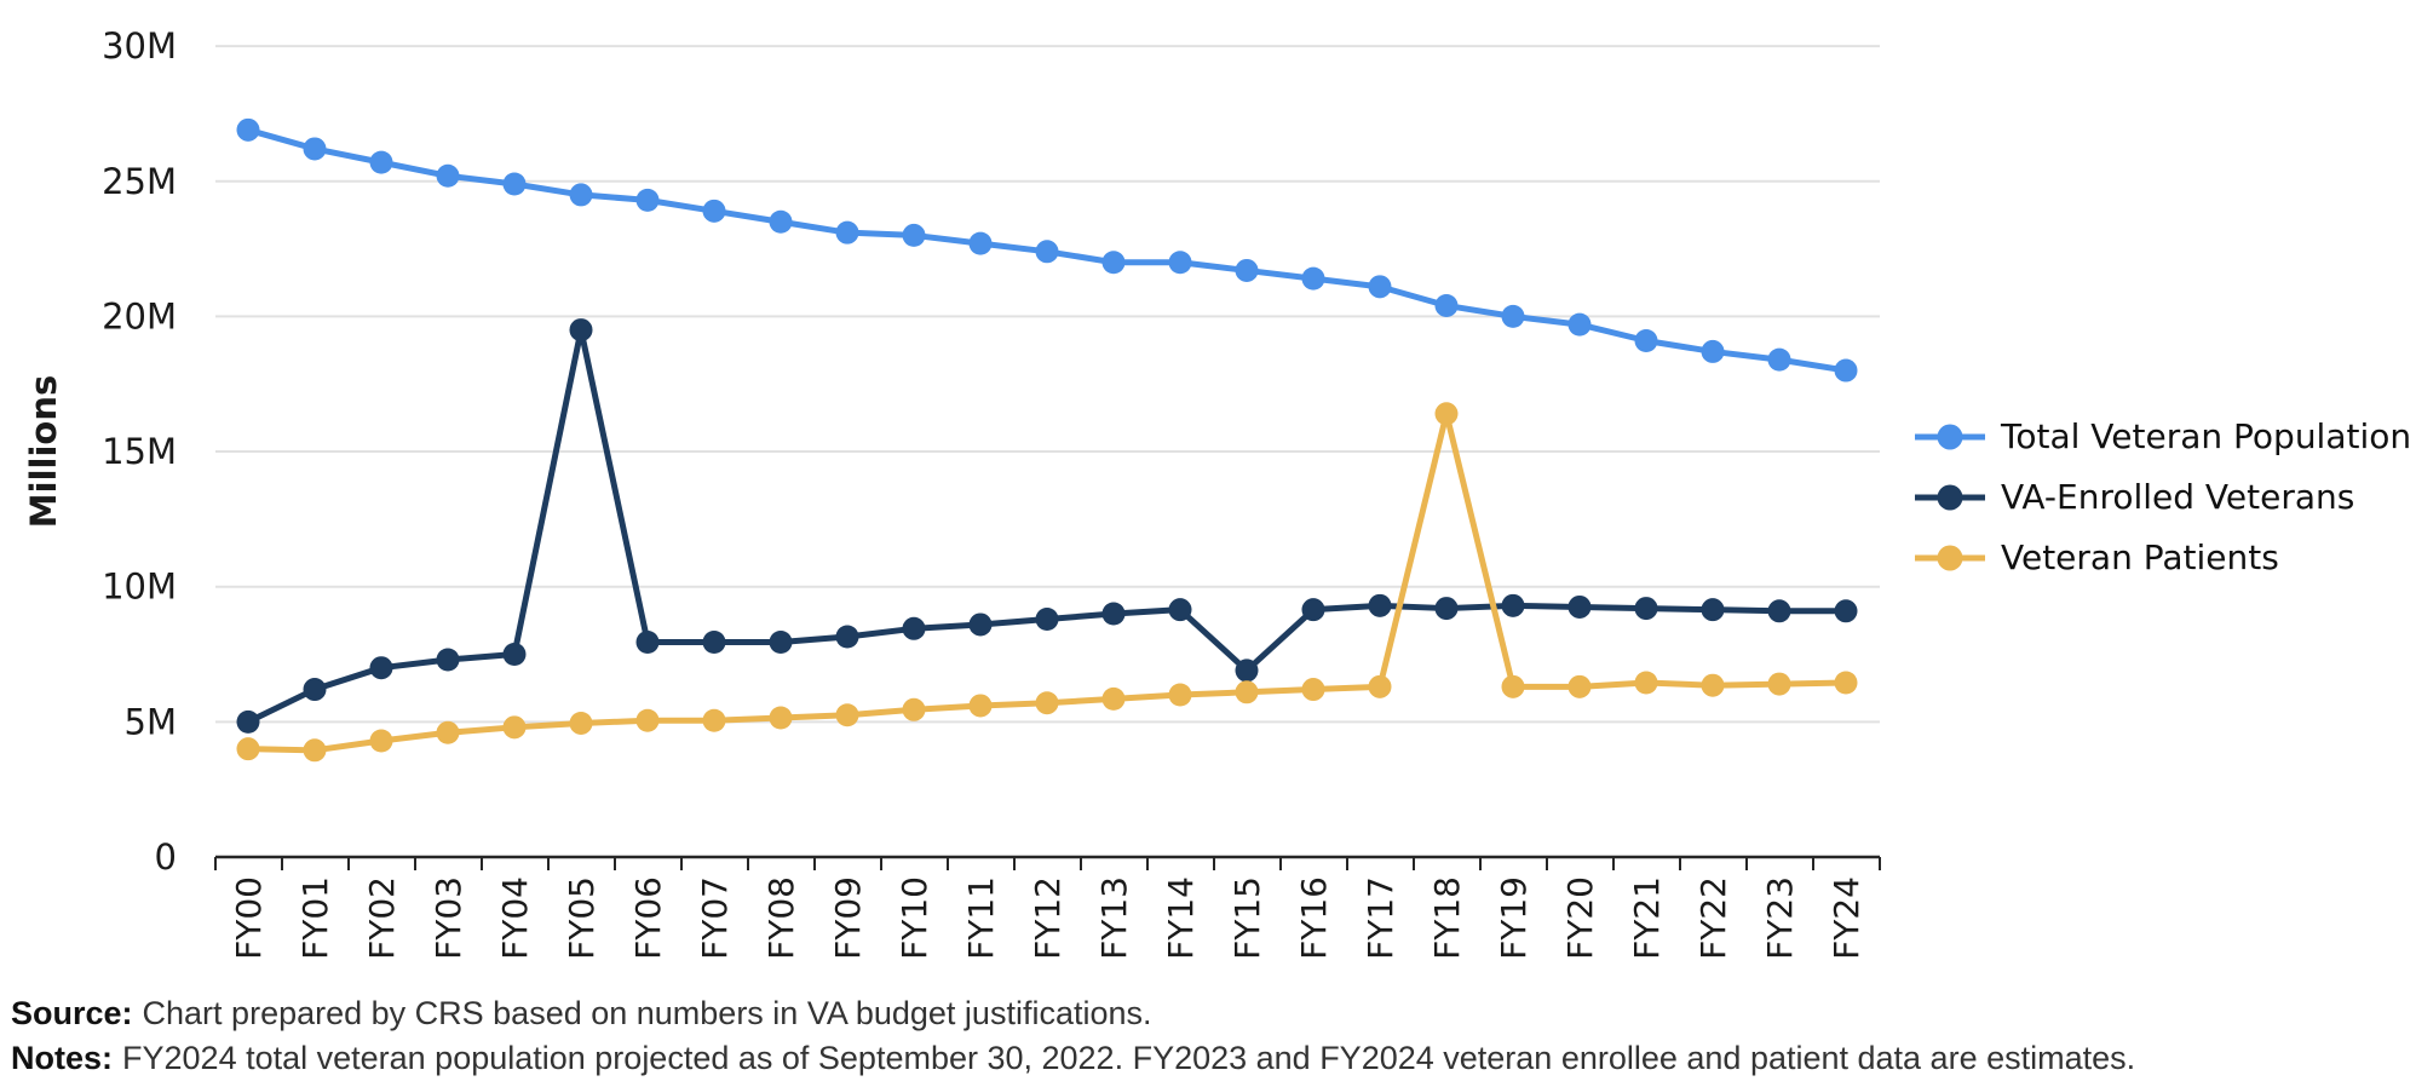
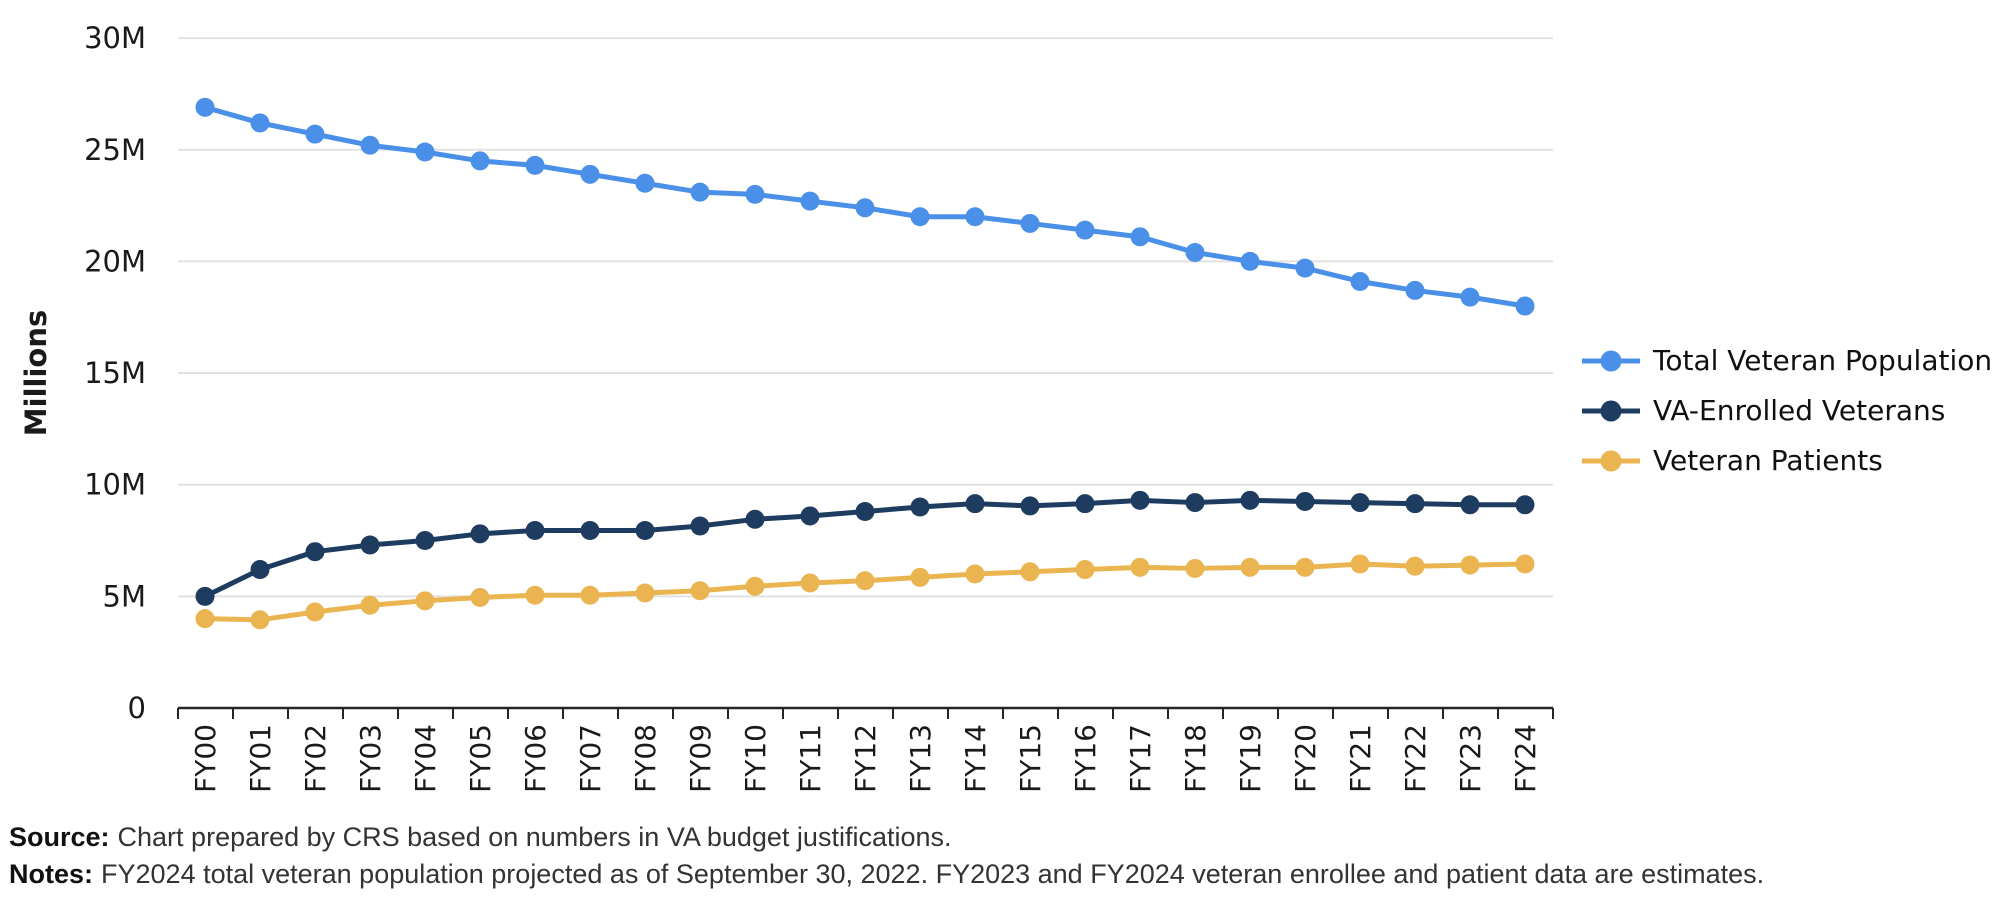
VA-Enrolled Veterans/FY05: 19.5M -> 7.8M
VA-Enrolled Veterans/FY15: 6.9M -> 9.1M
Veteran Patients/FY18: 16.4M -> 6.2M
